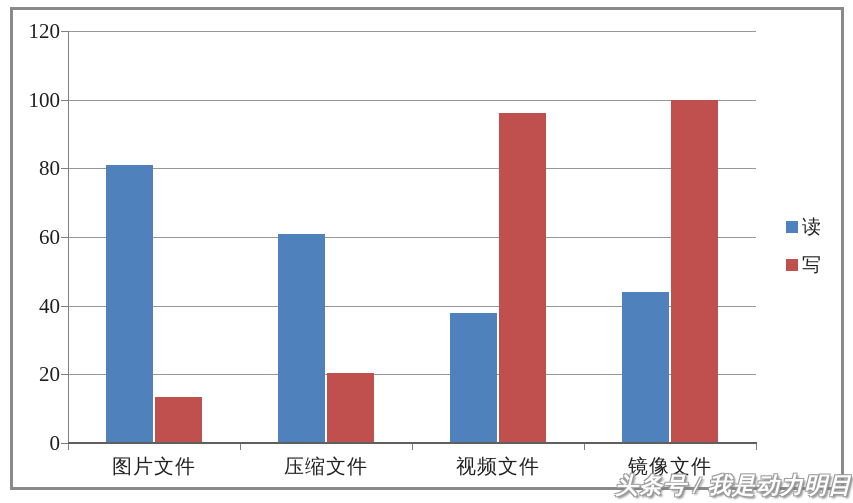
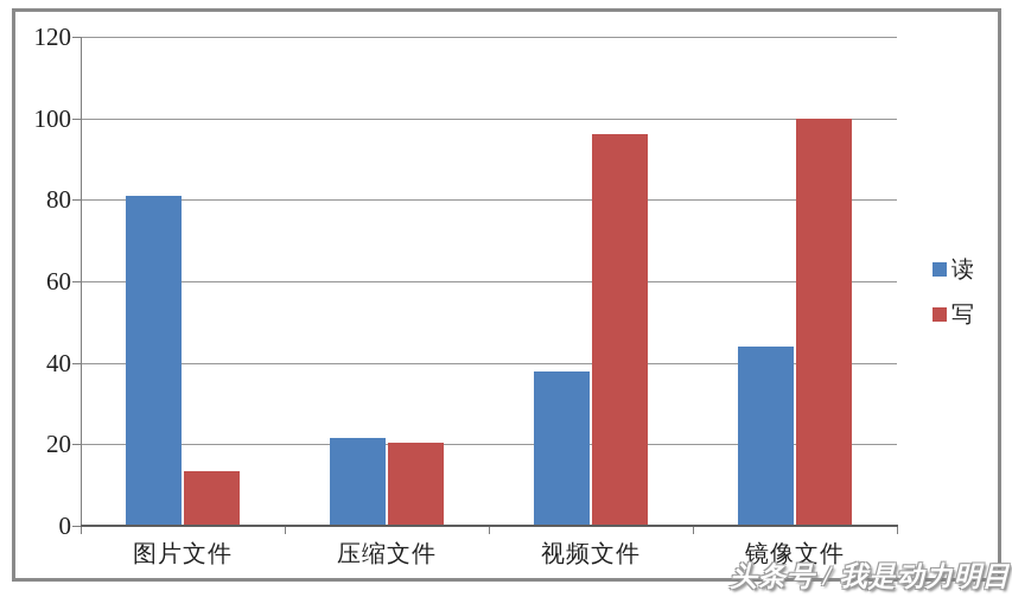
读/压缩文件: 61 -> 22
